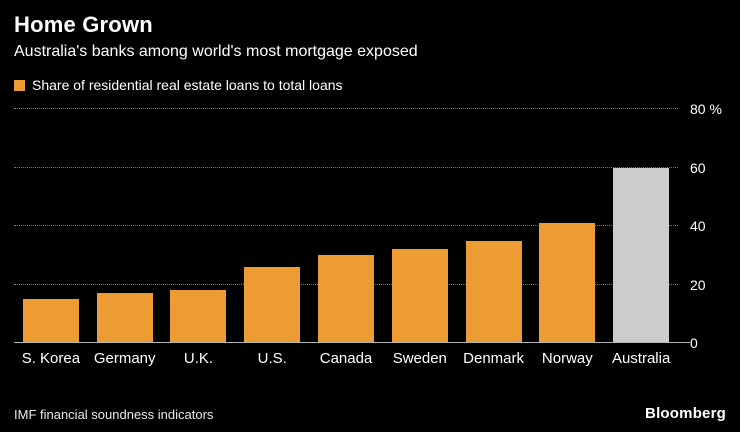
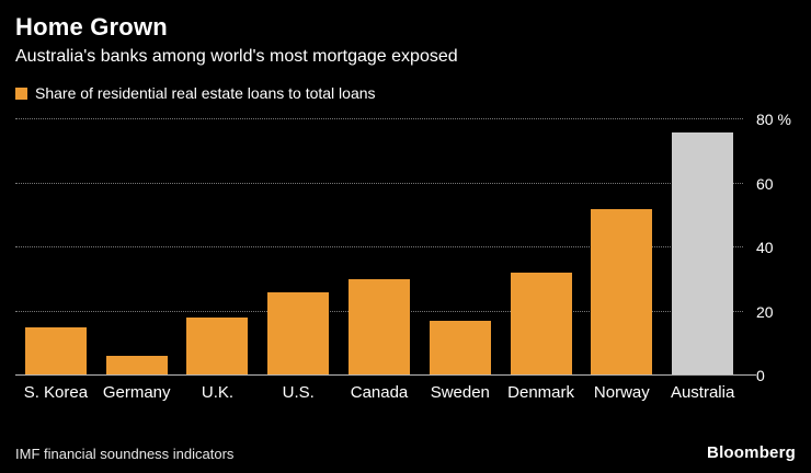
Germany: 17% -> 6%
Sweden: 32% -> 17%
Denmark: 35% -> 32%
Norway: 41% -> 52%
Australia: 60% -> 76%
